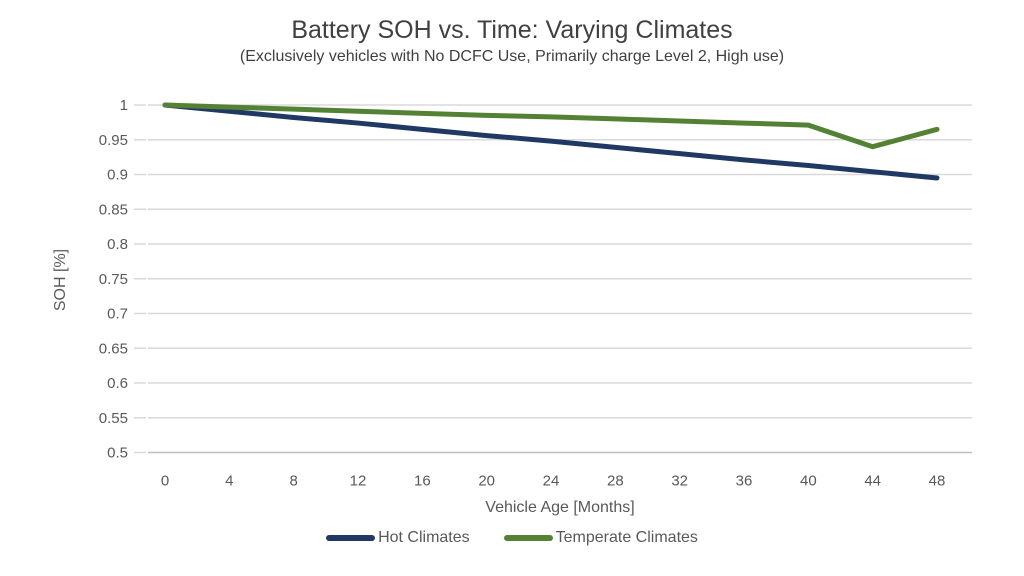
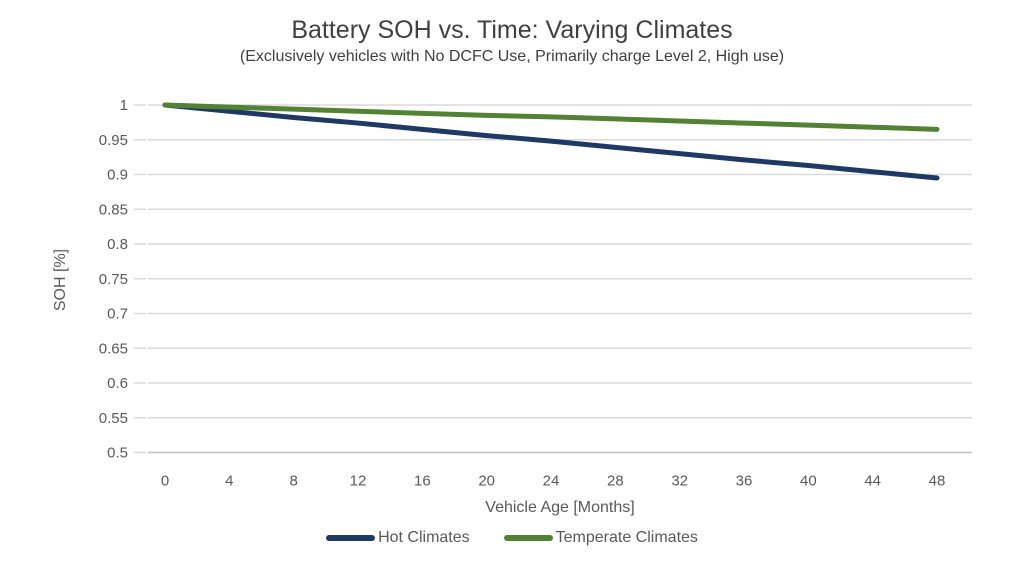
Temperate Climates/44: 0.94 -> 0.97
